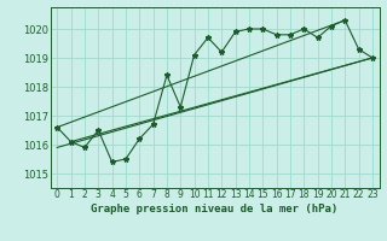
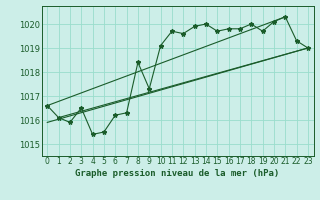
7: 1016.7 -> 1016.3
12: 1019.2 -> 1019.6
15: 1020.0 -> 1019.7
